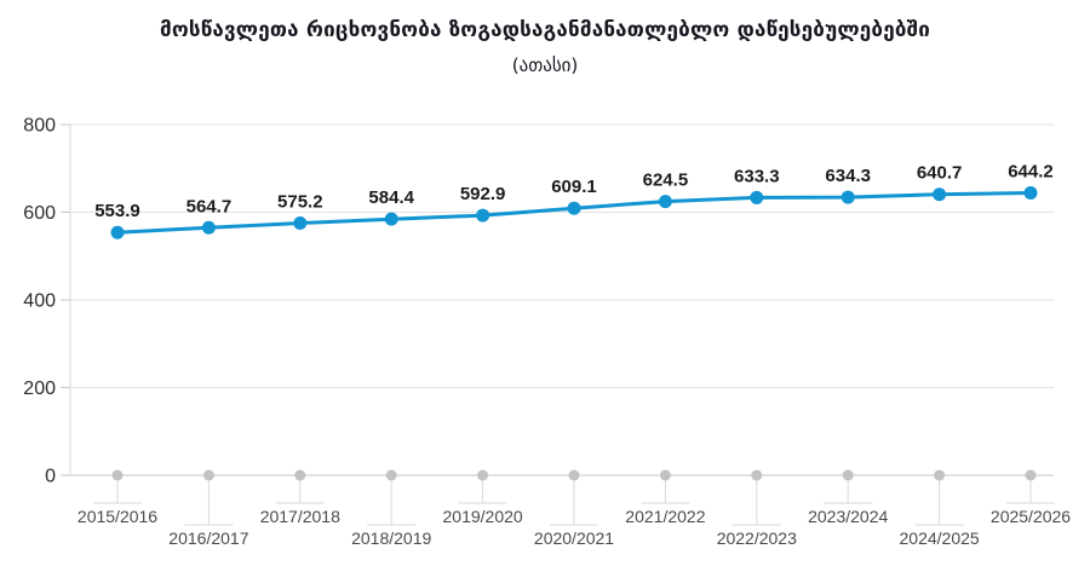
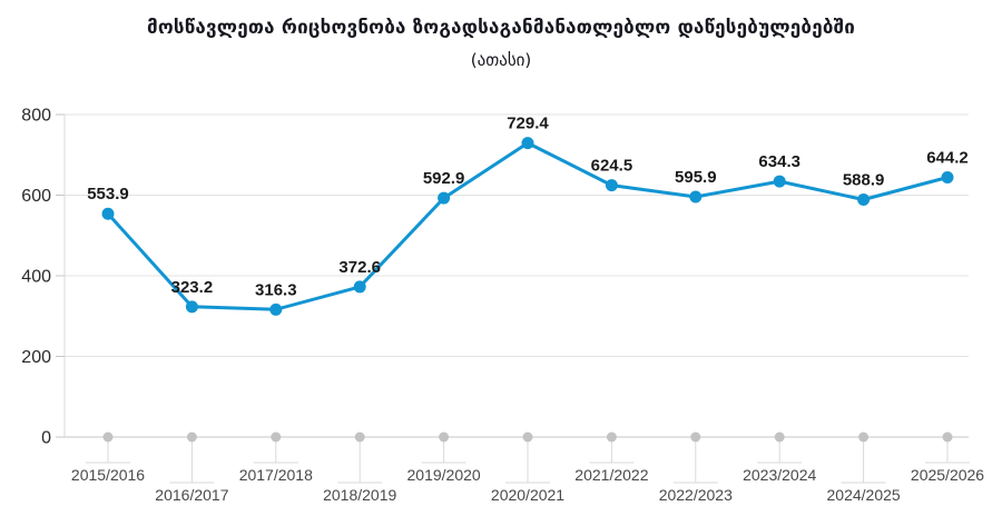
2016/2017: 564.7 -> 323.2
2017/2018: 575.2 -> 316.3
2018/2019: 584.4 -> 372.6
2020/2021: 609.1 -> 729.4
2022/2023: 633.3 -> 595.9
2024/2025: 640.7 -> 588.9
